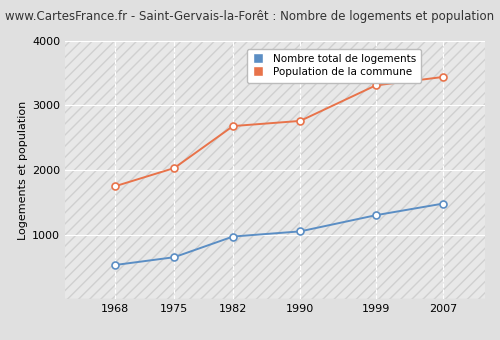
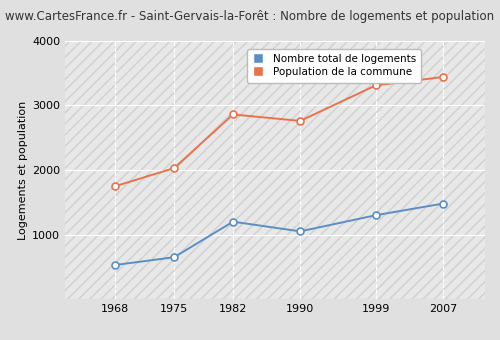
Nombre total de logements/1982: 970 -> 1200
Population de la commune/1982: 2680 -> 2860
